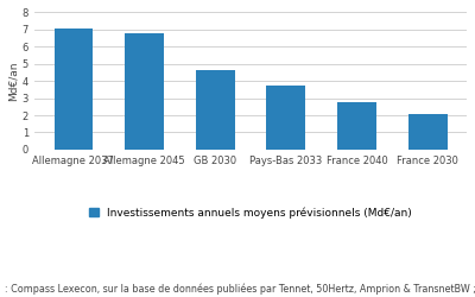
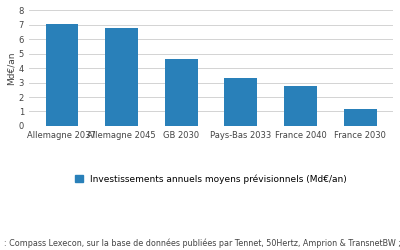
Pays-Bas 2033: 3.7 -> 3.4
France 2030: 2.1 -> 1.1
